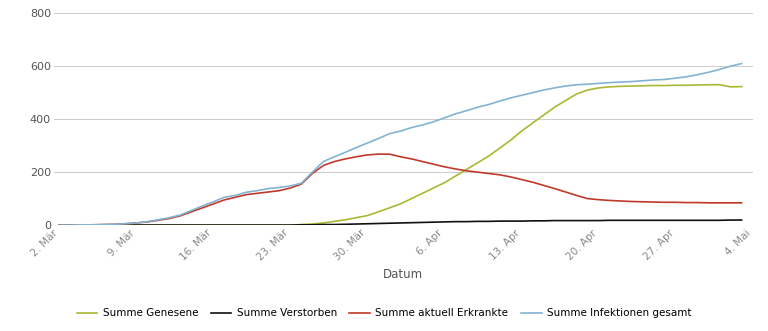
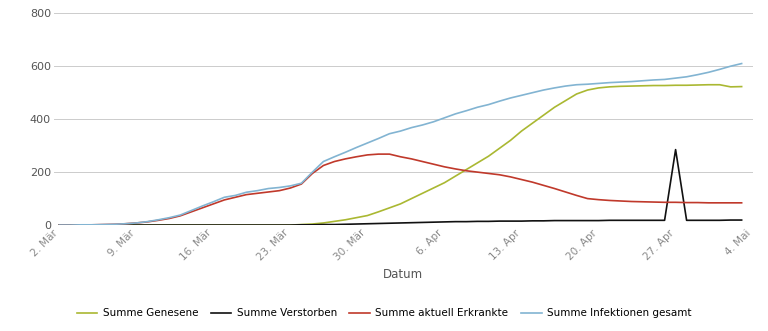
Summe Verstorben/27. Apr: 18 -> 285
